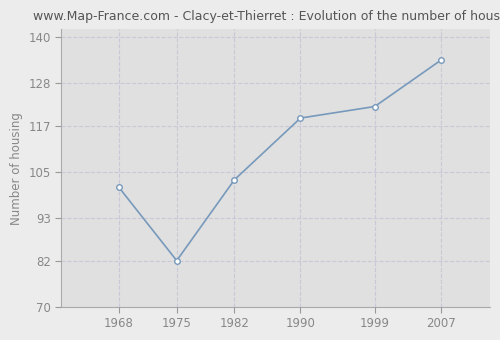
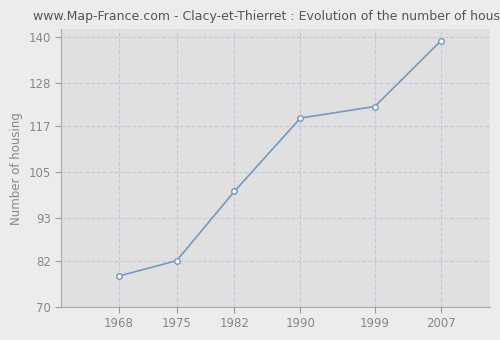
1968: 101 -> 78
1982: 103 -> 100
2007: 134 -> 139
